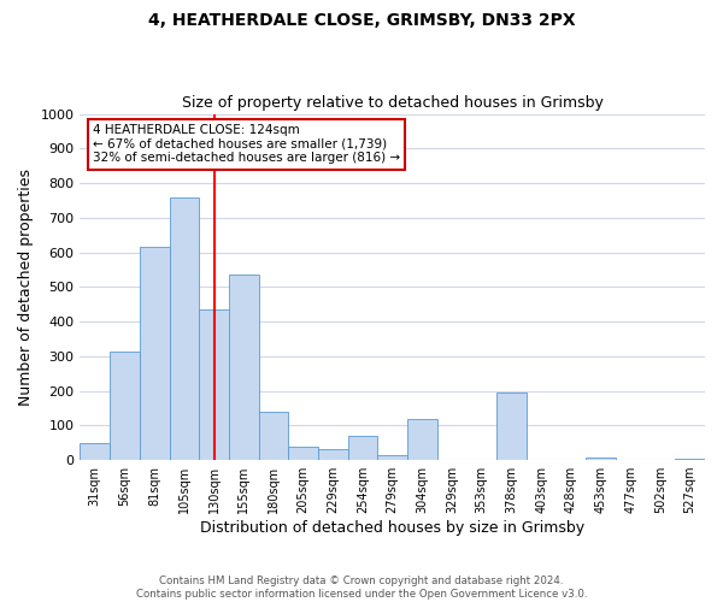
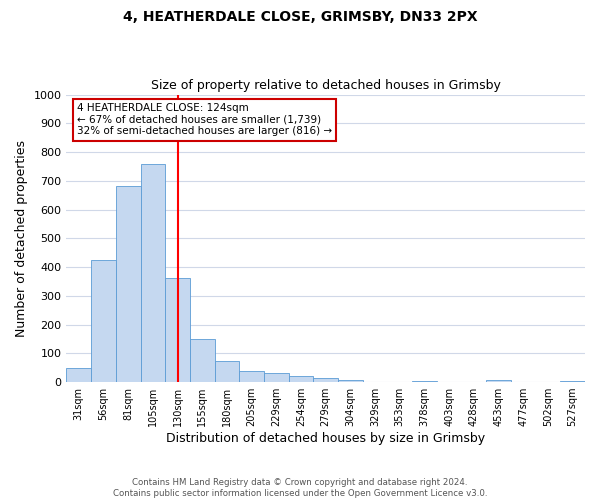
56sqm: 315 -> 425
81sqm: 615 -> 683
130sqm: 435 -> 363
155sqm: 535 -> 150
180sqm: 140 -> 73
254sqm: 70 -> 20
304sqm: 120 -> 8
378sqm: 195 -> 5
